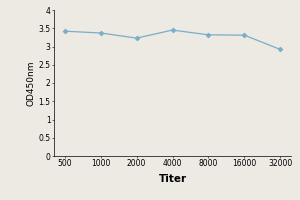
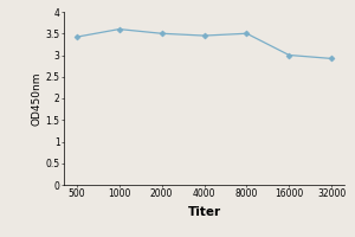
1000: 3.37 -> 3.60
2000: 3.23 -> 3.50
8000: 3.32 -> 3.50
16000: 3.31 -> 3.00
